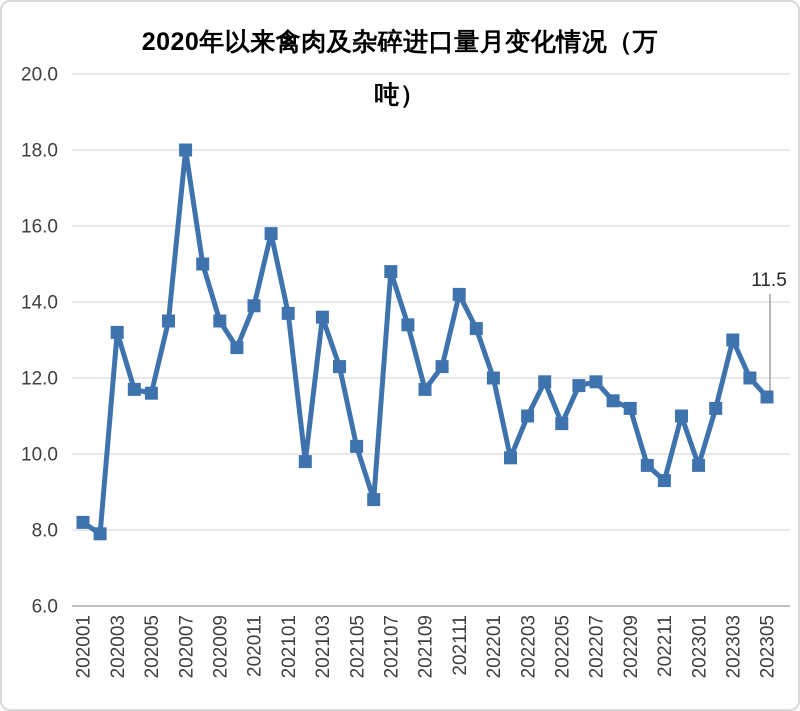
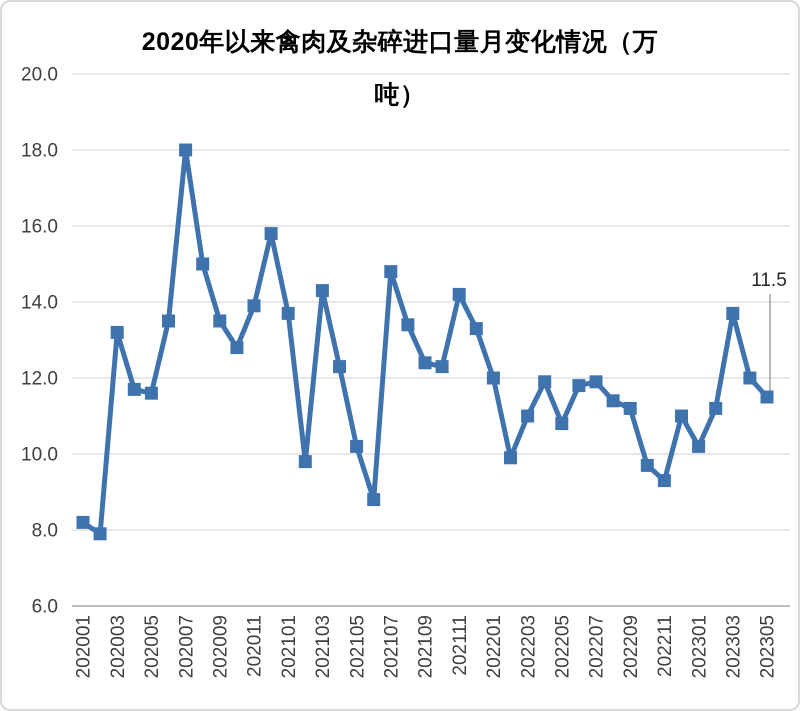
202103: 13.6 -> 14.3
202109: 11.7 -> 12.4
202301: 9.7 -> 10.2
202303: 13.0 -> 13.7
